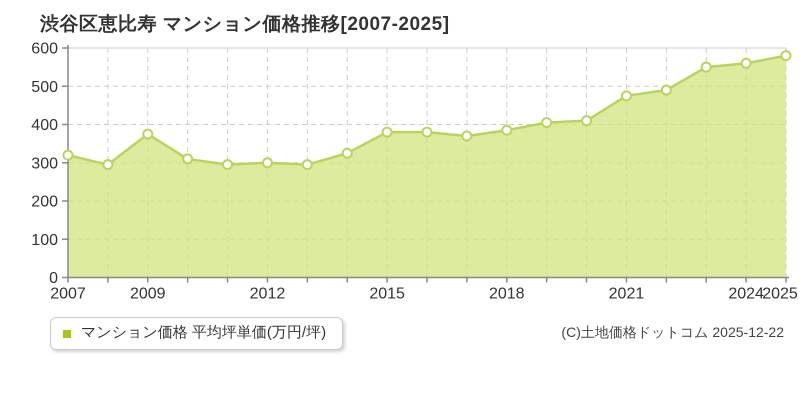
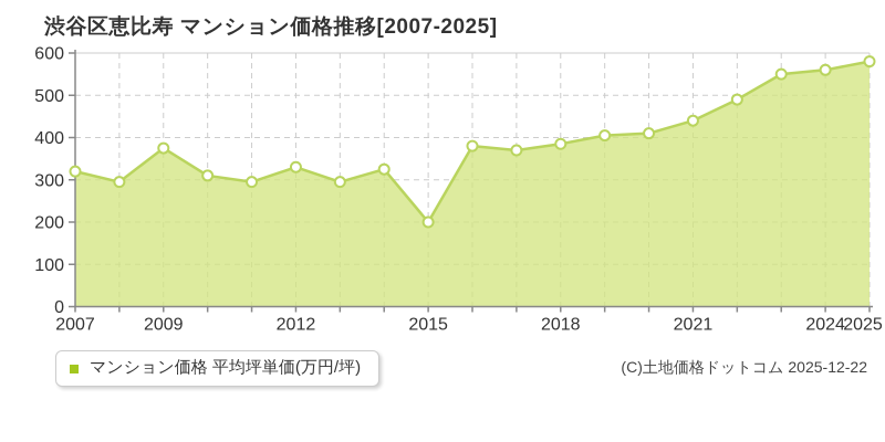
2012: 300 -> 330
2015: 380 -> 200
2021: 480 -> 440
